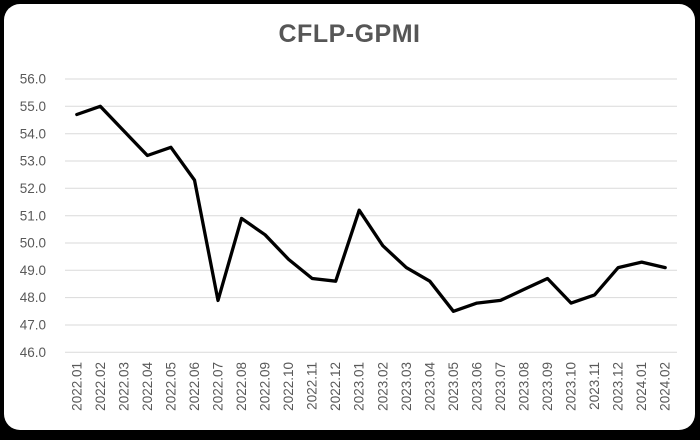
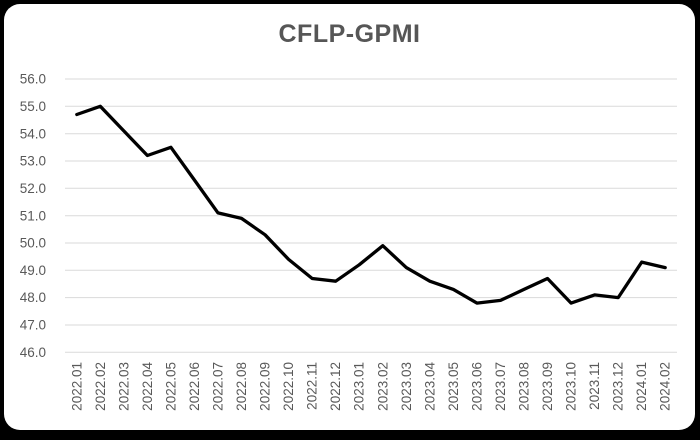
2022.07: 47.9 -> 51.1
2023.01: 51.2 -> 49.2
2023.05: 47.5 -> 48.3
2023.12: 49.1 -> 48.0
